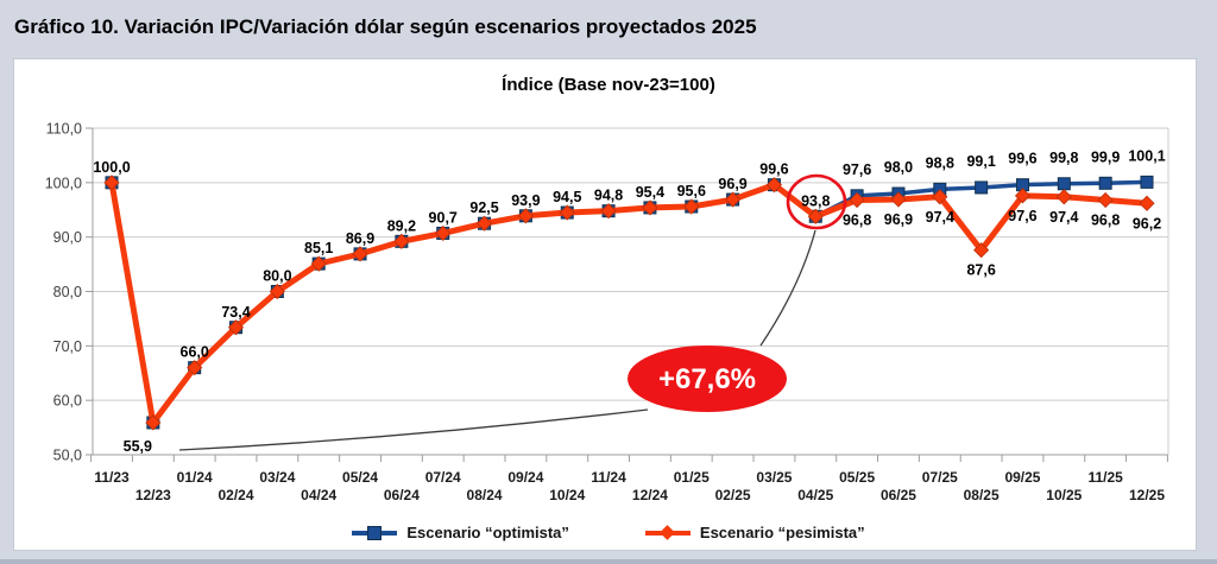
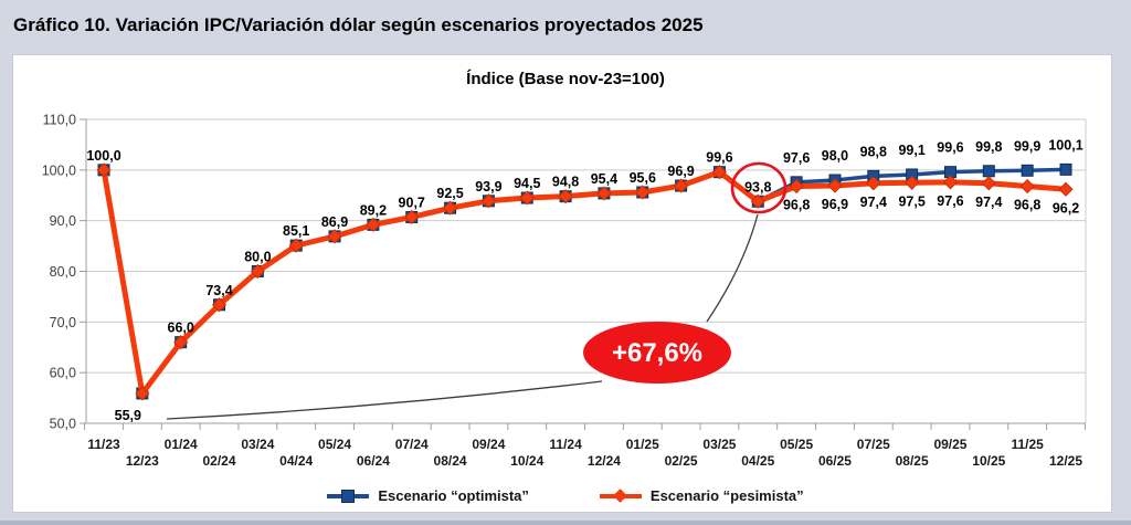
Escenario “pesimista”/08/25: 87,6 -> 97,5
